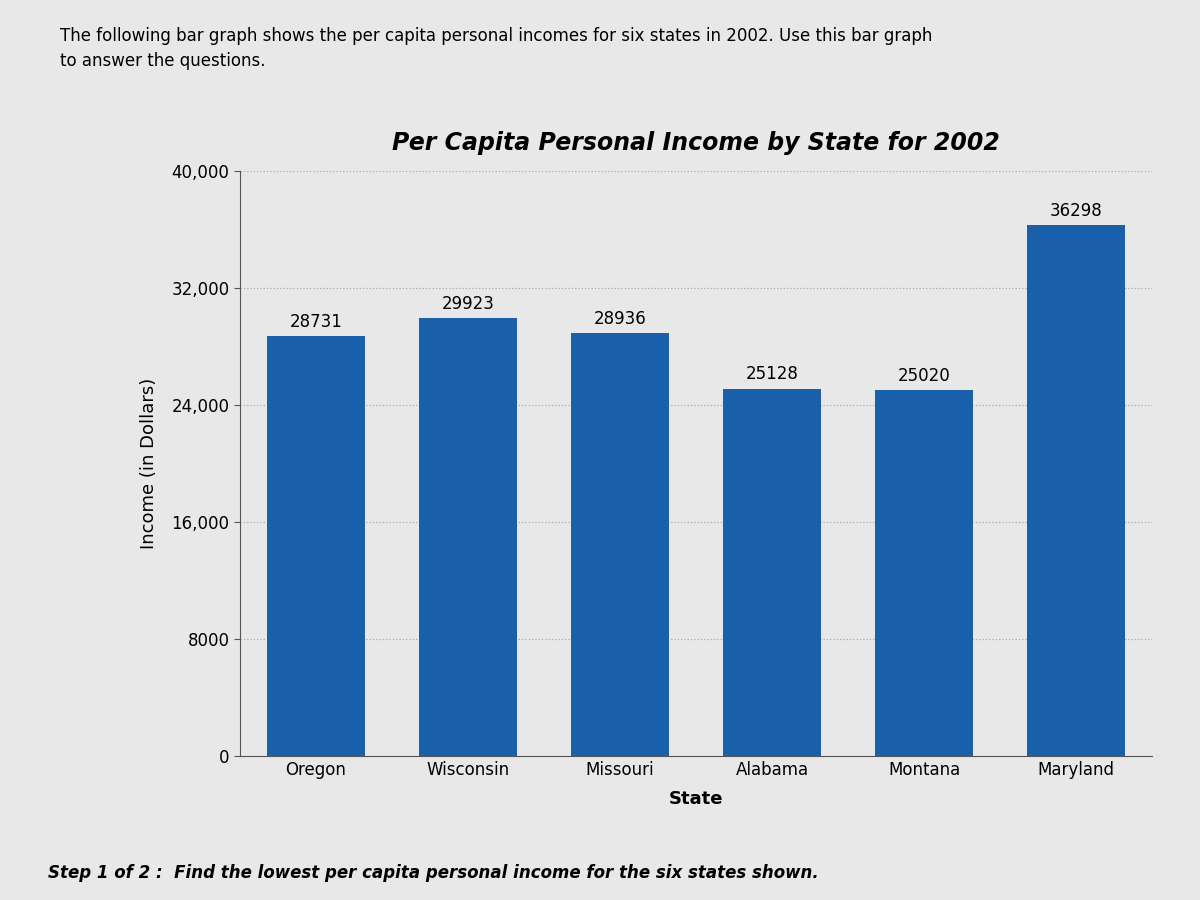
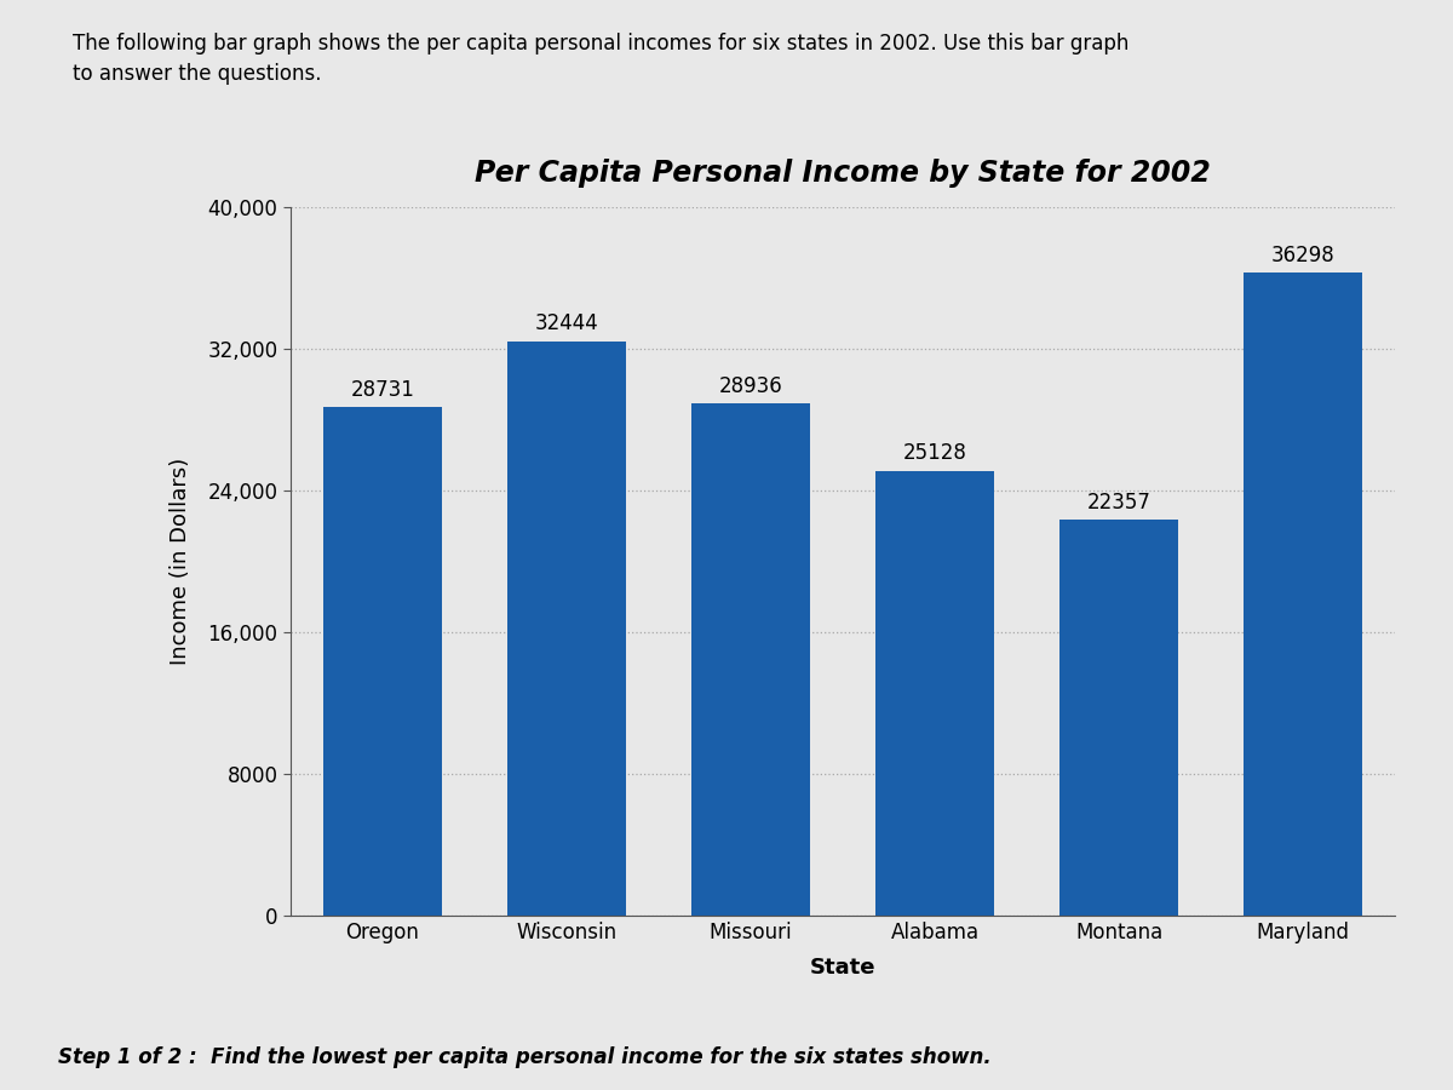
Wisconsin: 29923 -> 32444
Montana: 25020 -> 22357
